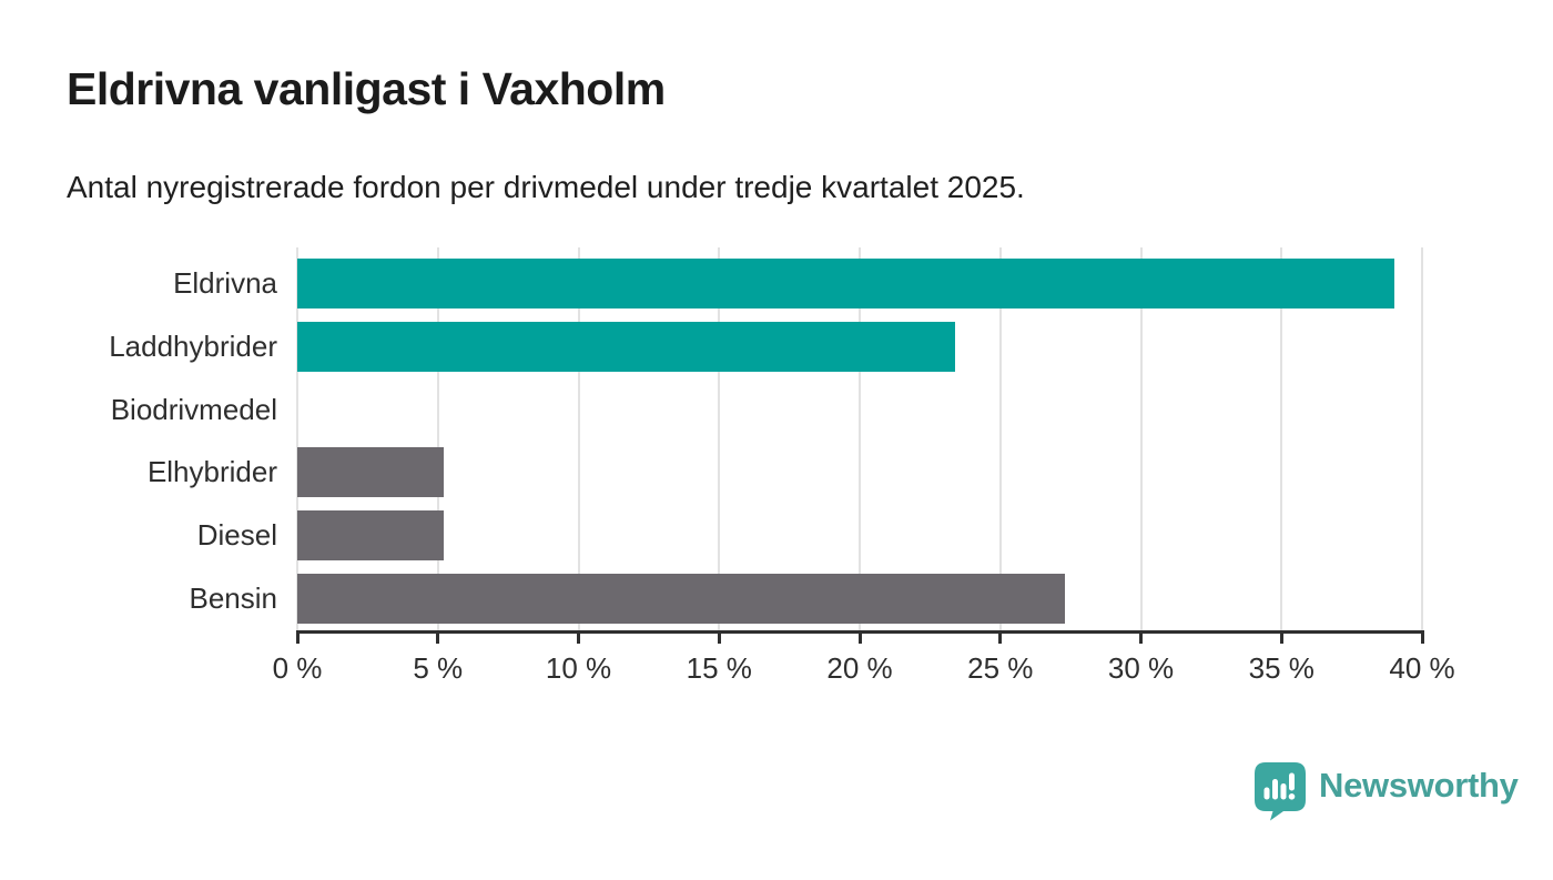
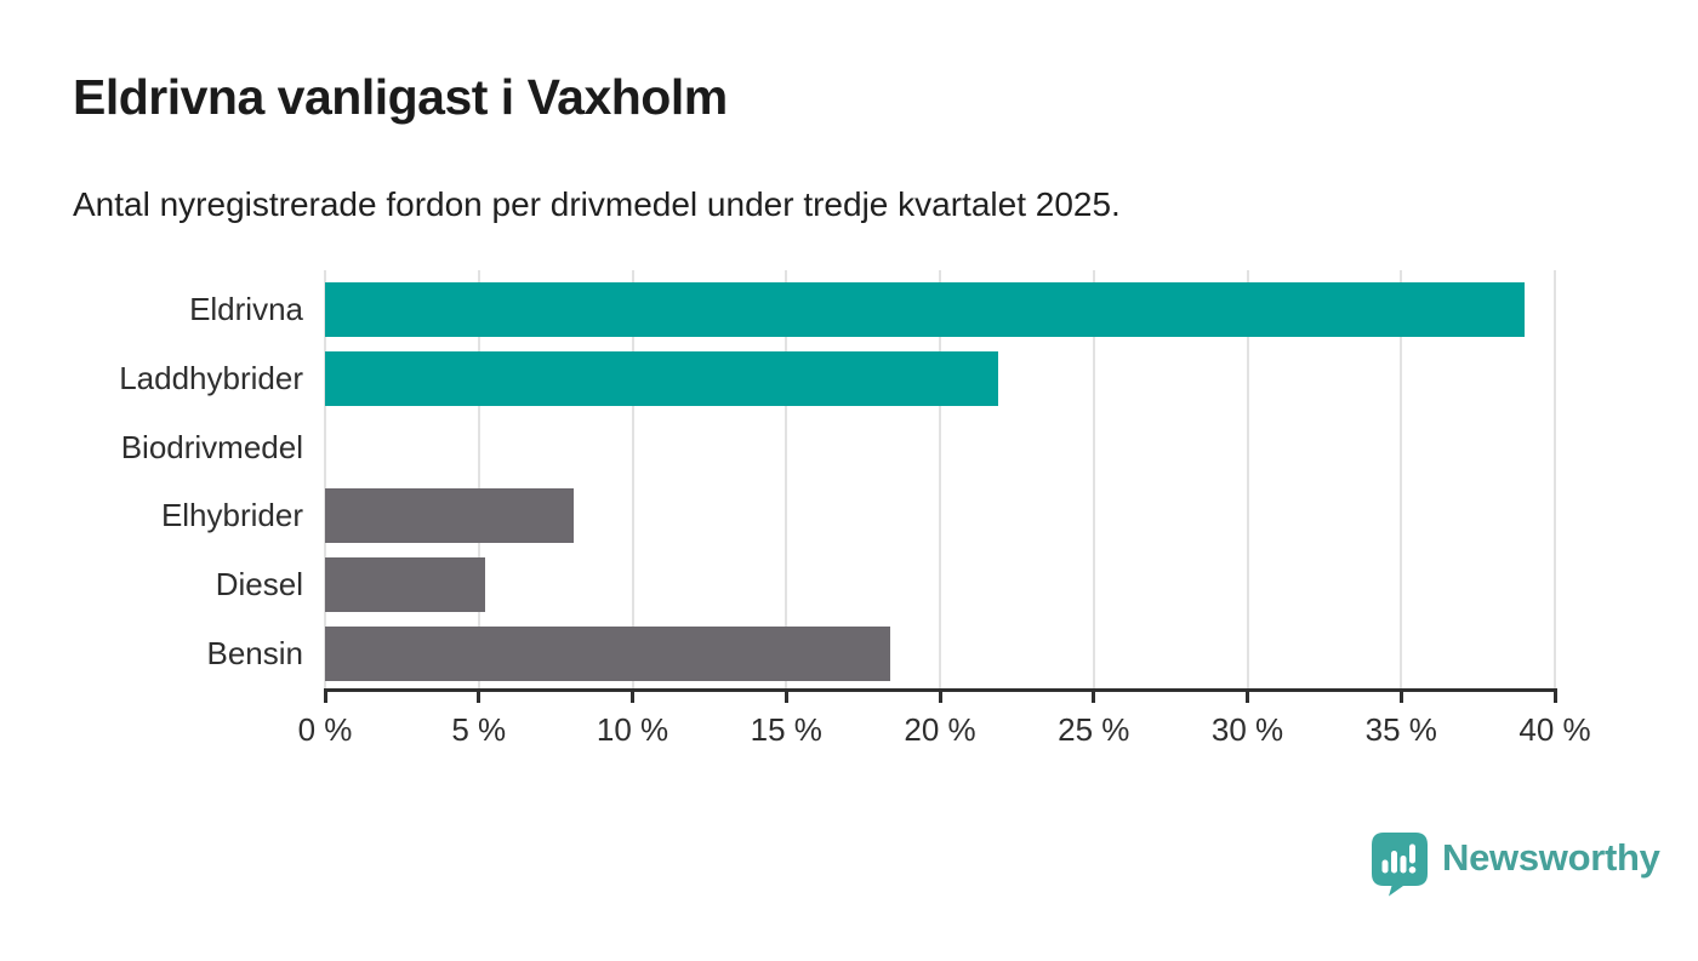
Laddhybrider: 23.4% -> 21.9%
Elhybrider: 5.2% -> 8.1%
Bensin: 27.3% -> 18.4%
